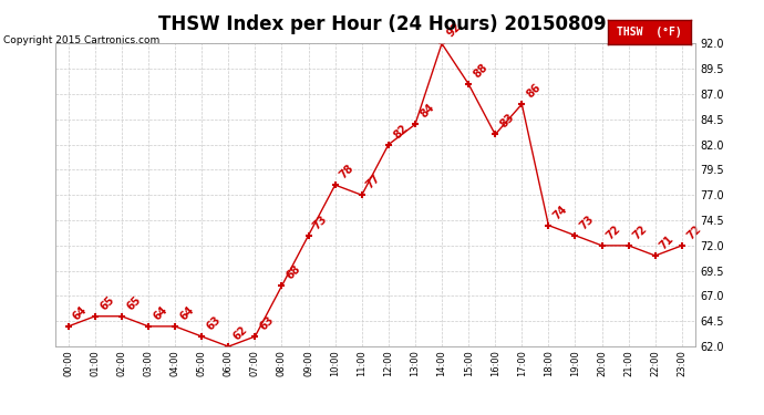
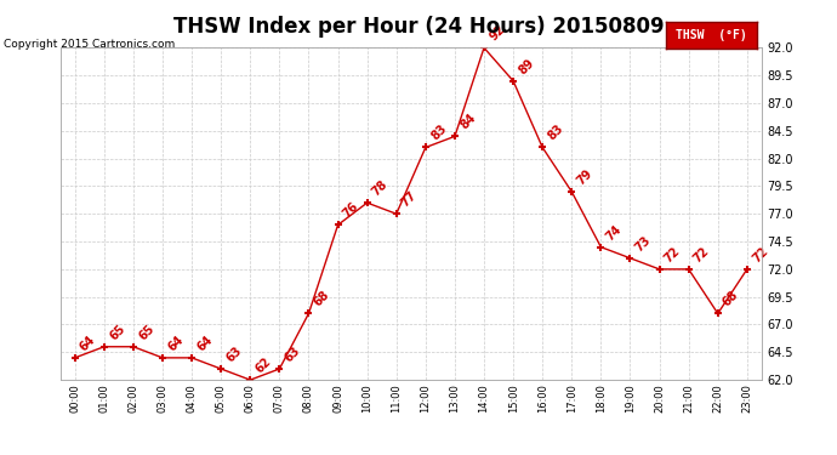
09:00: 73 -> 76
12:00: 82 -> 83
15:00: 88 -> 89
17:00: 86 -> 79
22:00: 71 -> 68
